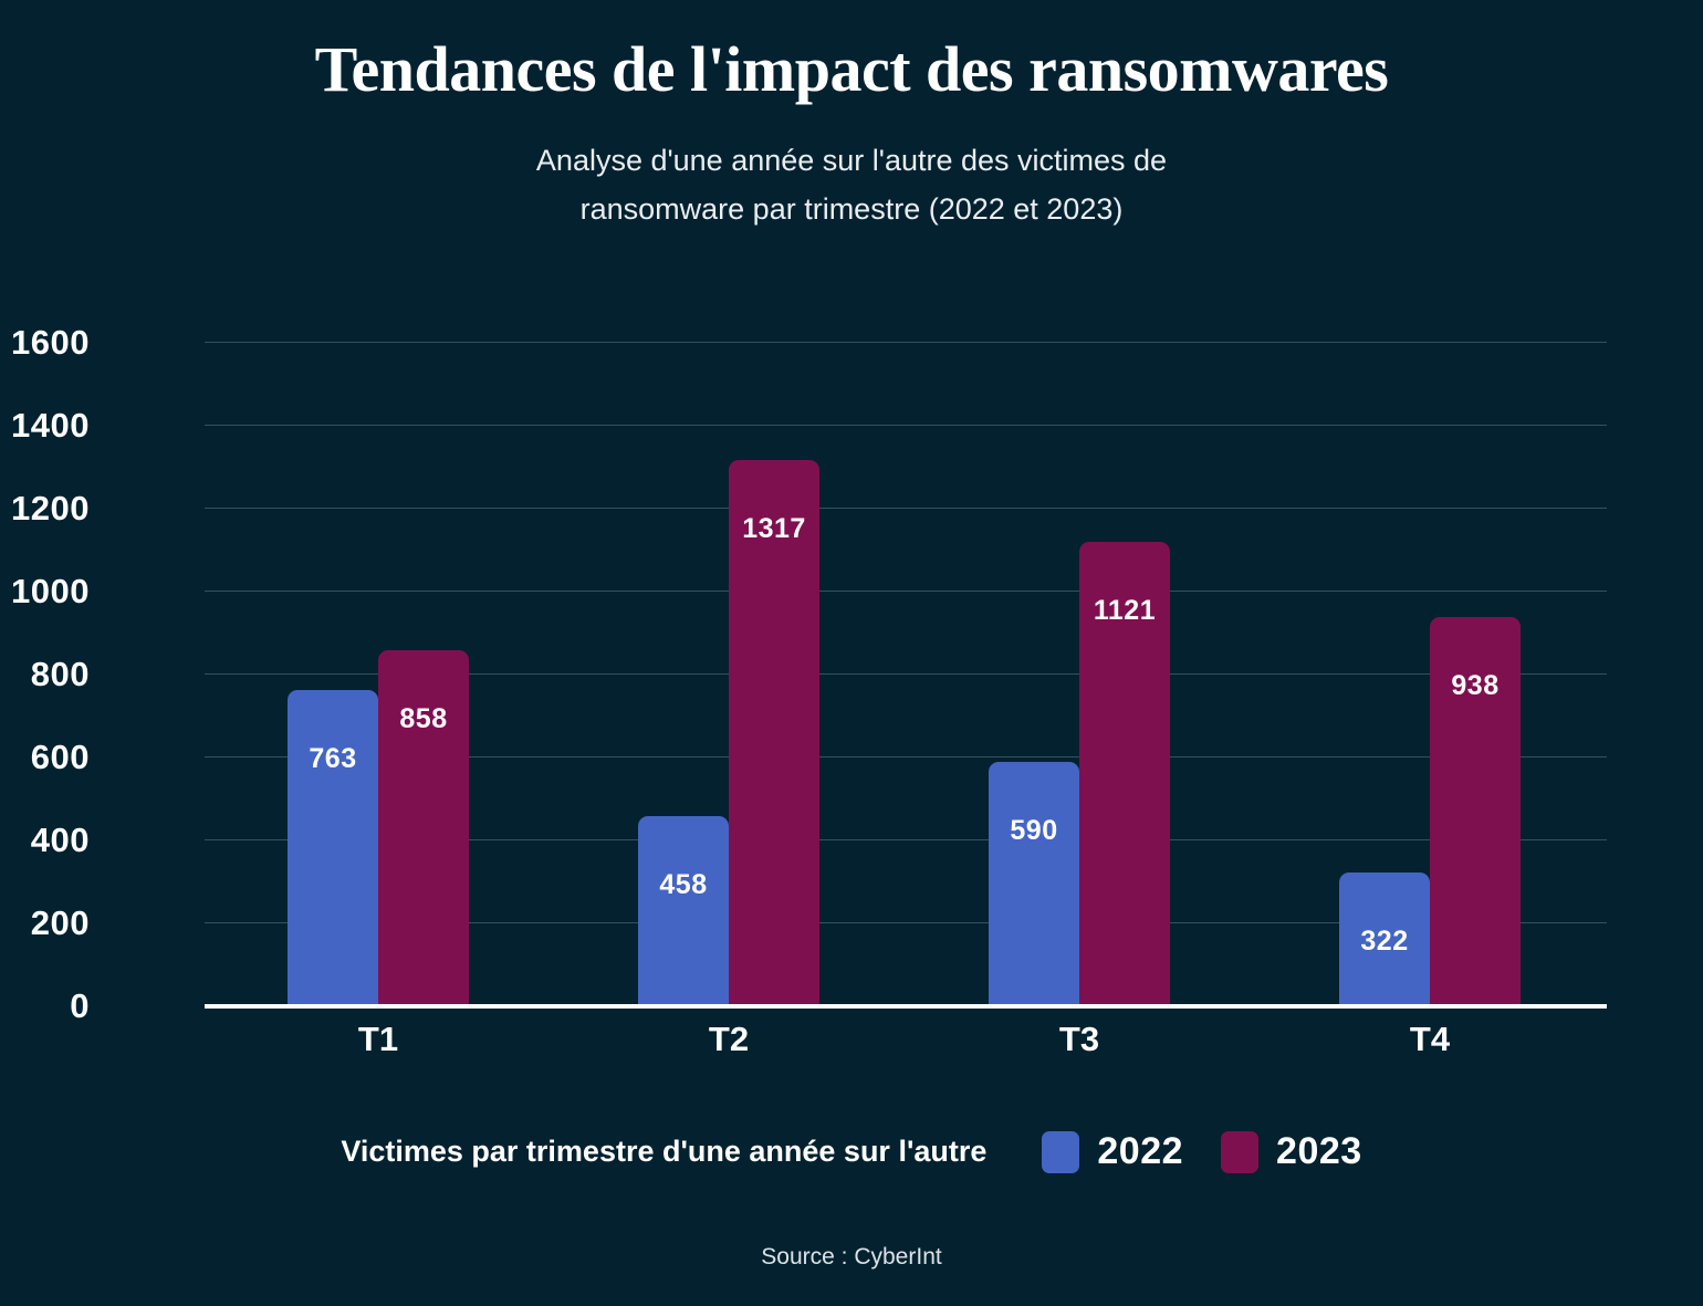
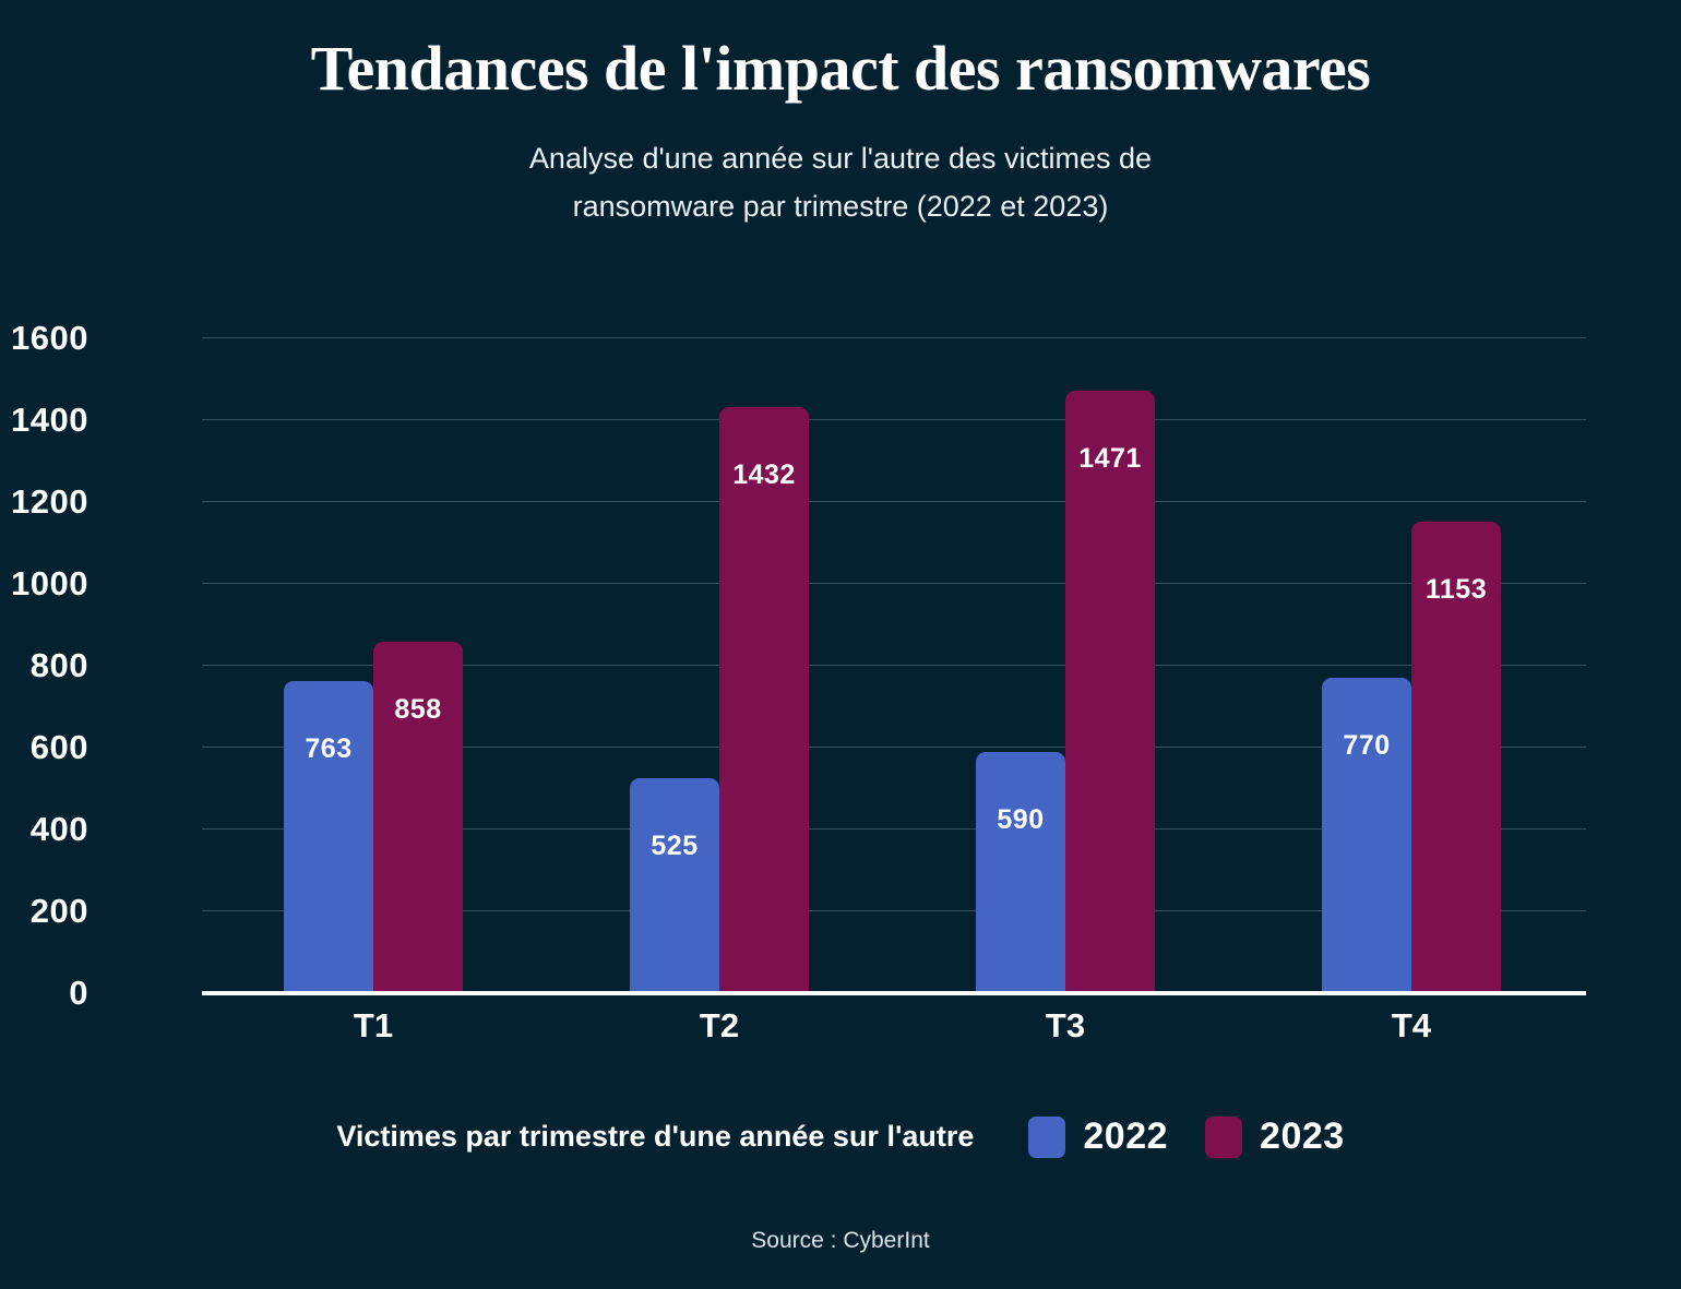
2022/T2: 458 -> 525
2023/T2: 1317 -> 1432
2023/T3: 1121 -> 1471
2022/T4: 322 -> 770
2023/T4: 938 -> 1153
